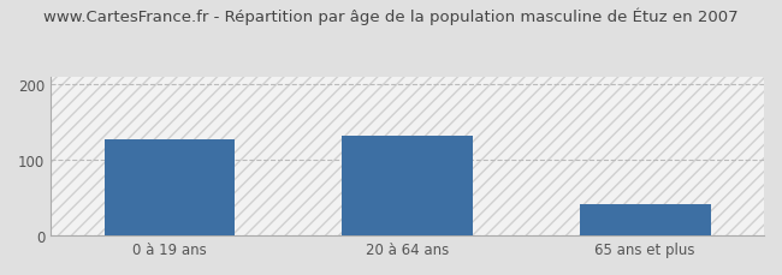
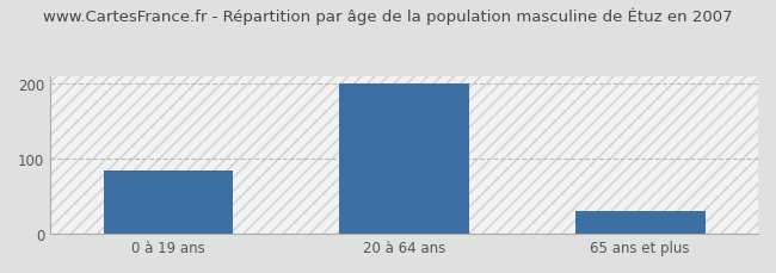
0 à 19 ans: 128 -> 85
20 à 64 ans: 132 -> 200
65 ans et plus: 42 -> 30
